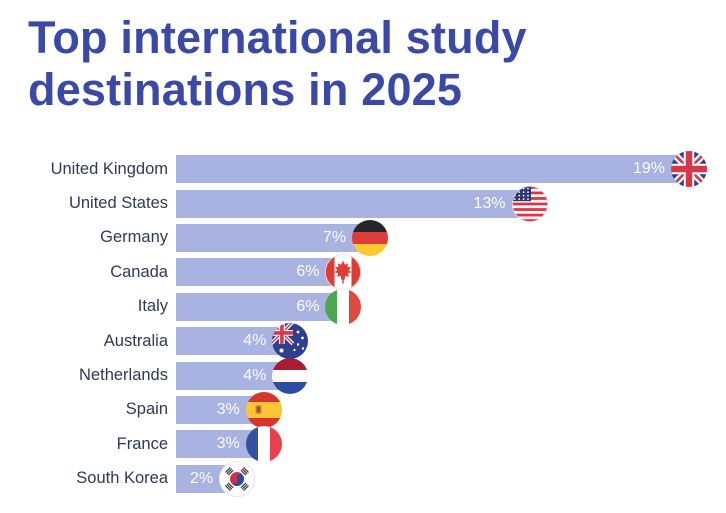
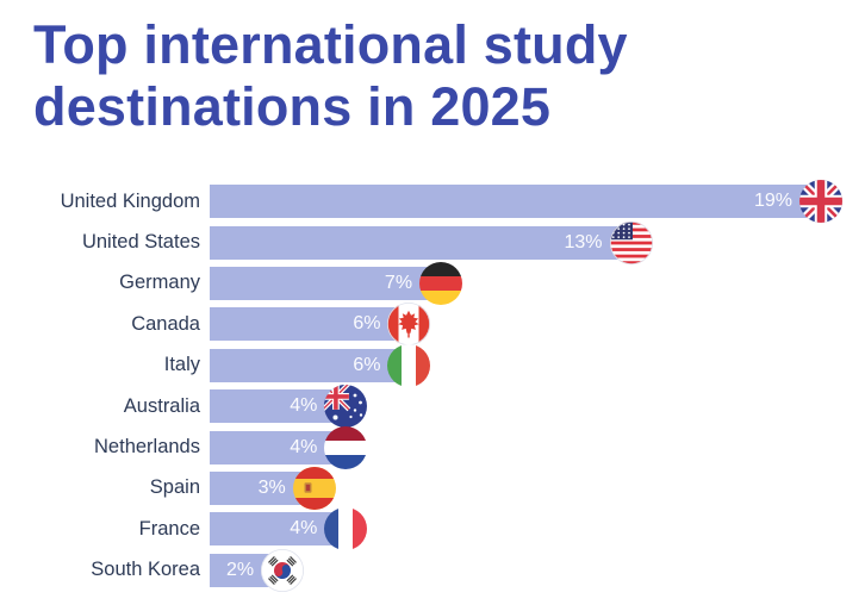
France: 3% -> 4%
